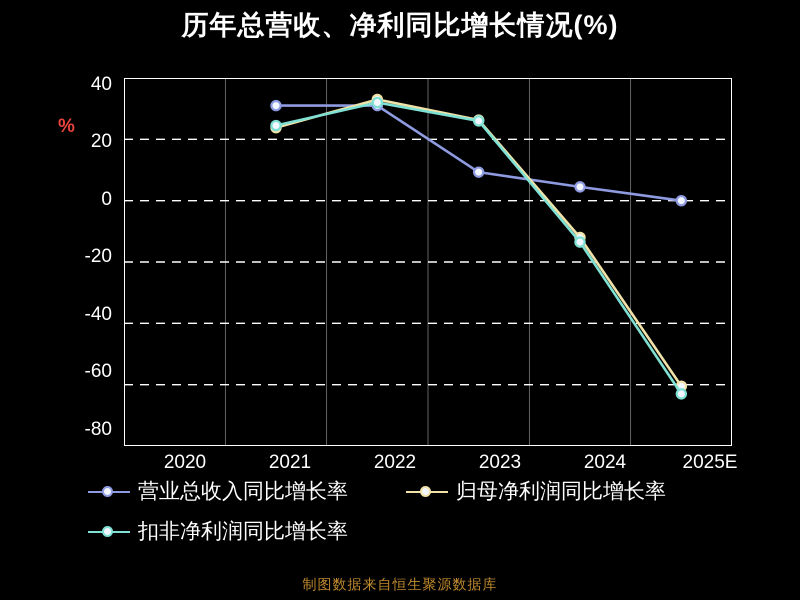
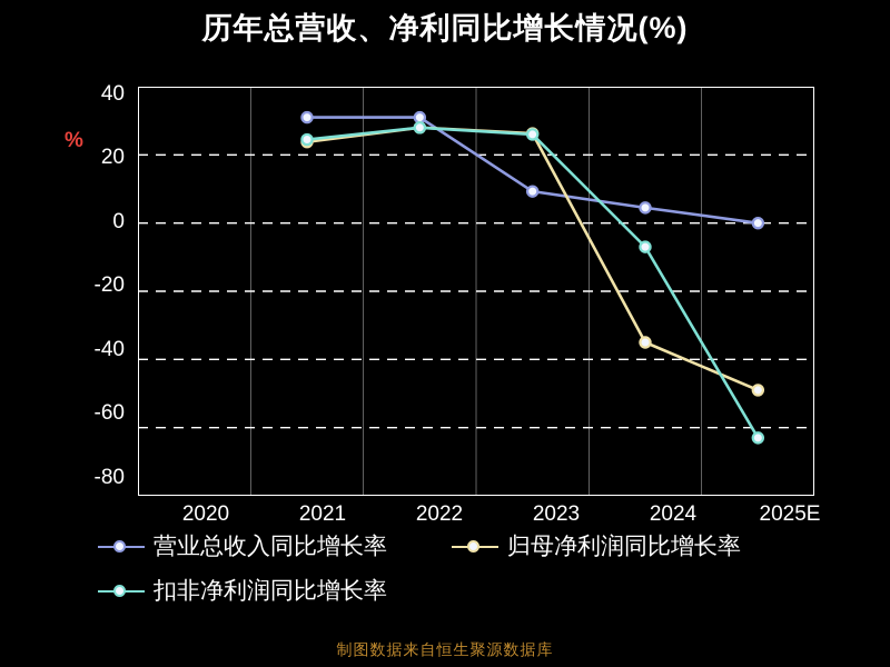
归母净利润同比增长率/2022: 33 -> 28
扣非净利润同比增长率/2022: 32 -> 28
归母净利润同比增长率/2024: -12 -> -35
扣非净利润同比增长率/2024: -14 -> -7
归母净利润同比增长率/2025E: -60 -> -49
